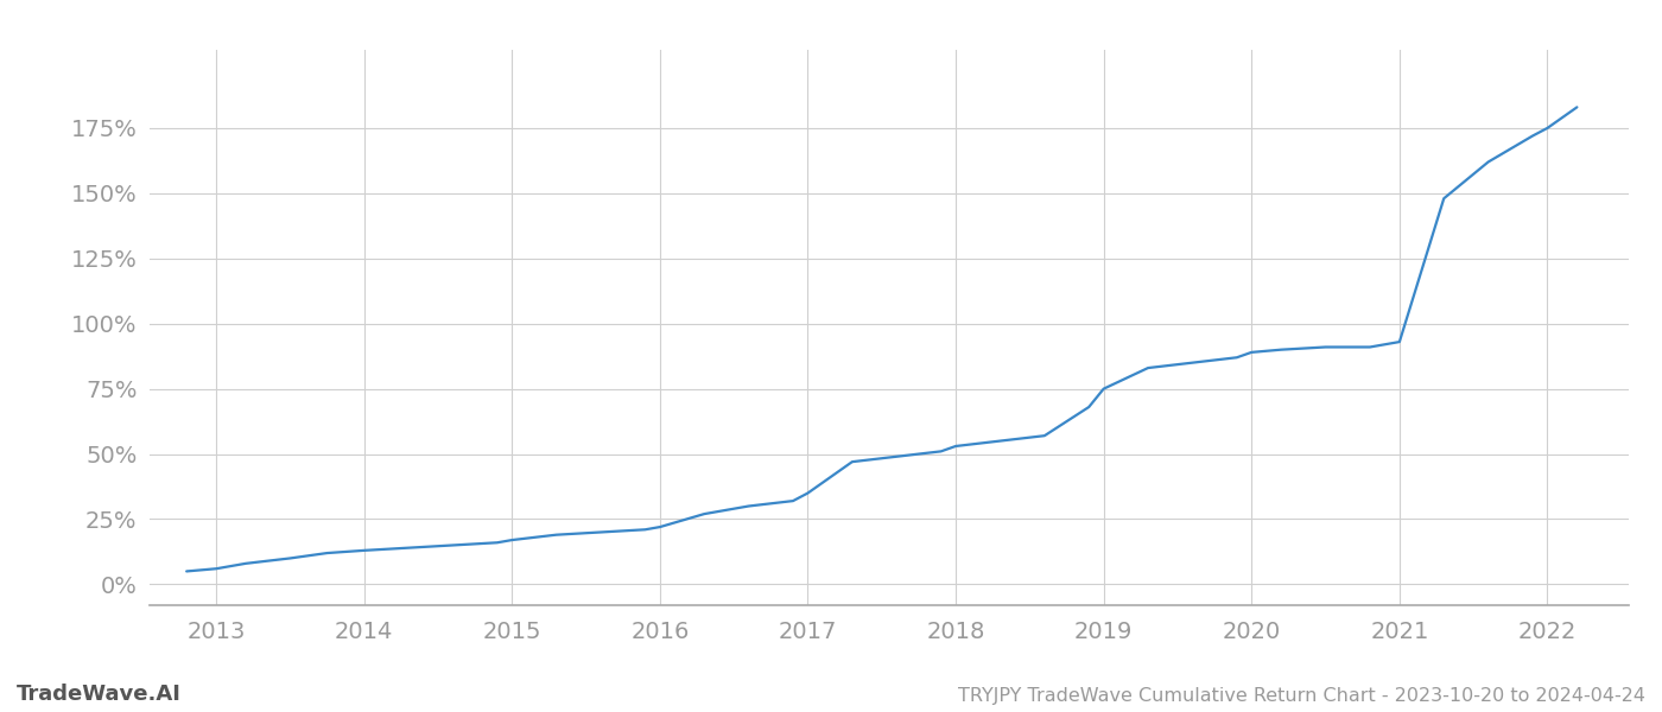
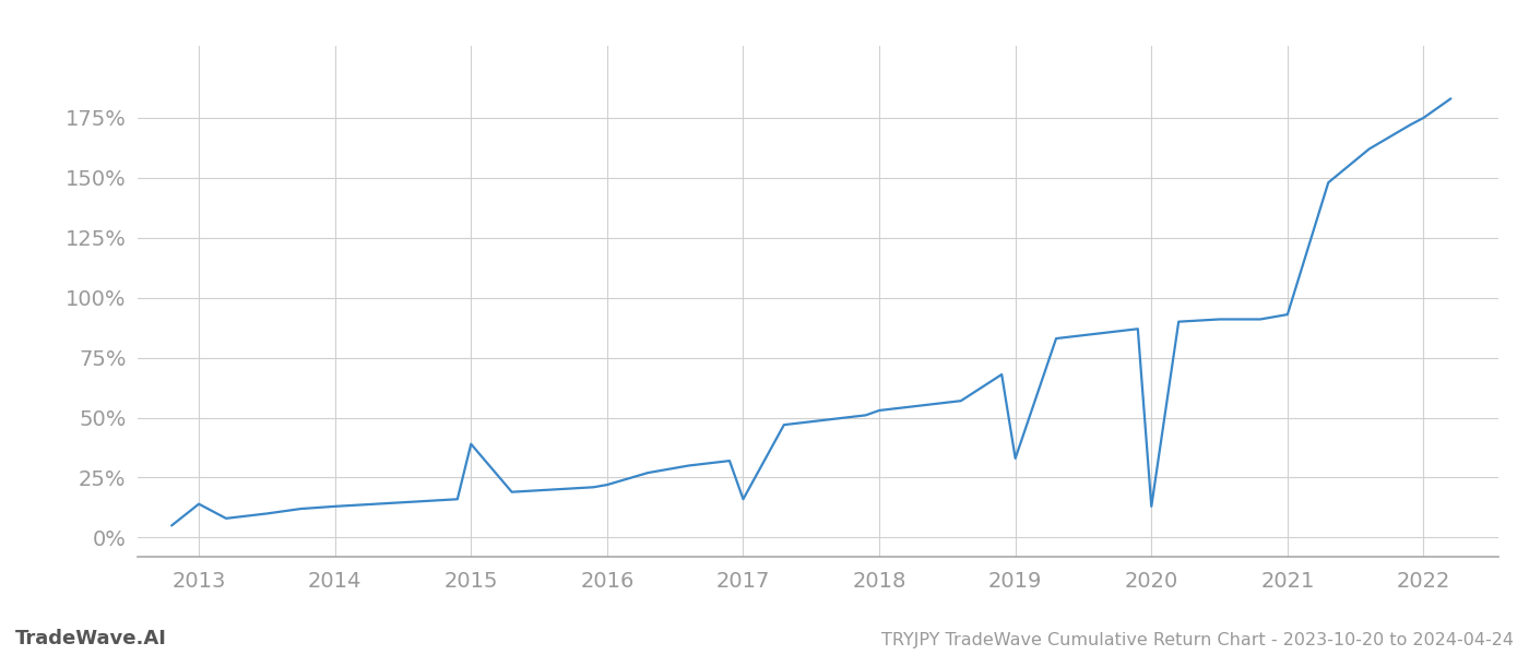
2013: 6% -> 14%
2015: 17% -> 39%
2017: 35% -> 16%
2019: 75% -> 33%
2020: 89% -> 13%
